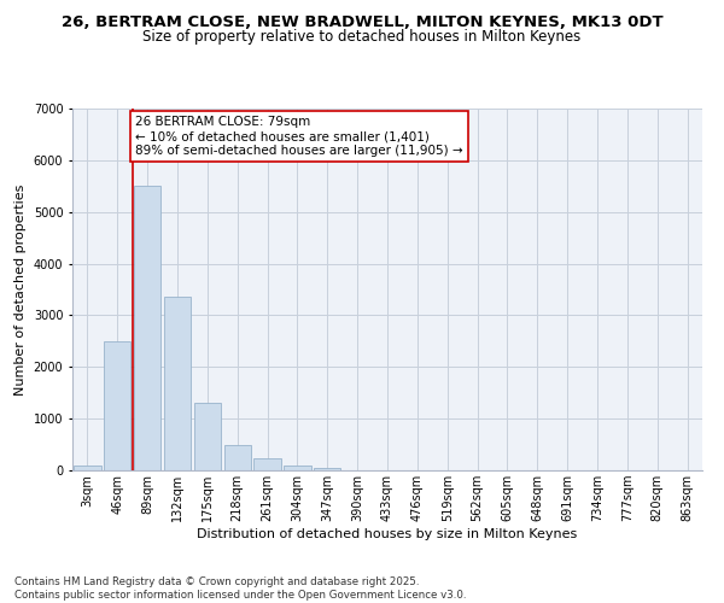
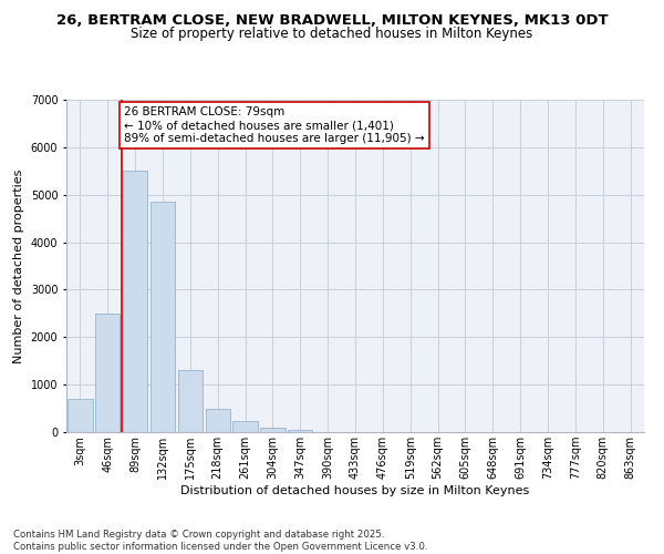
3sqm: 100 -> 700
132sqm: 3350 -> 4850
